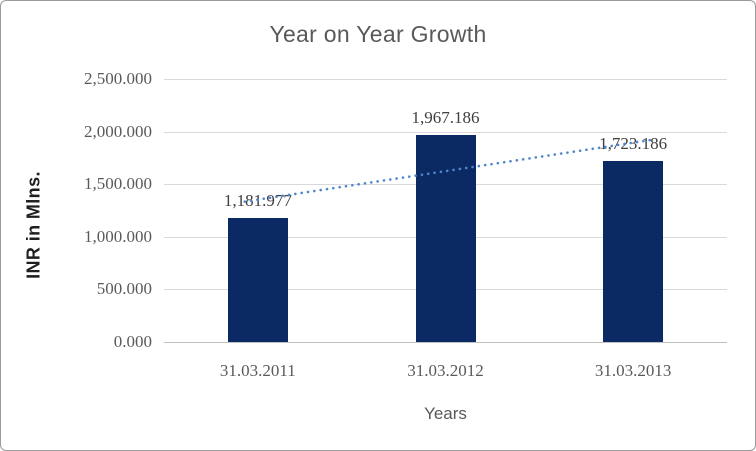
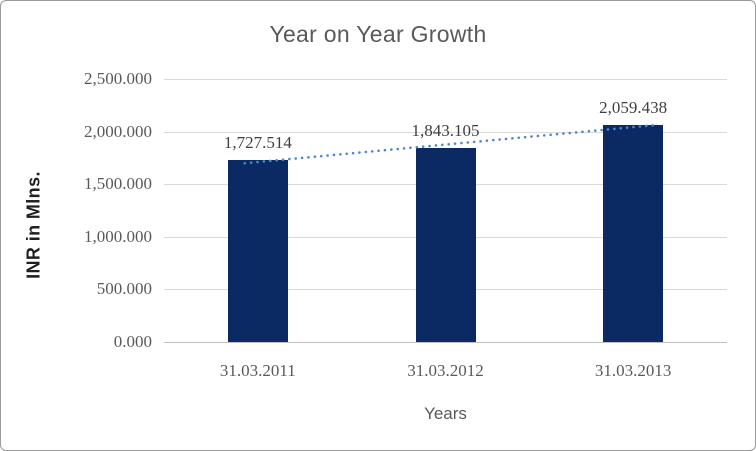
31.03.2011: 1,181.977 -> 1,727.514
31.03.2012: 1,967.186 -> 1,843.105
31.03.2013: 1,723.186 -> 2,059.438
